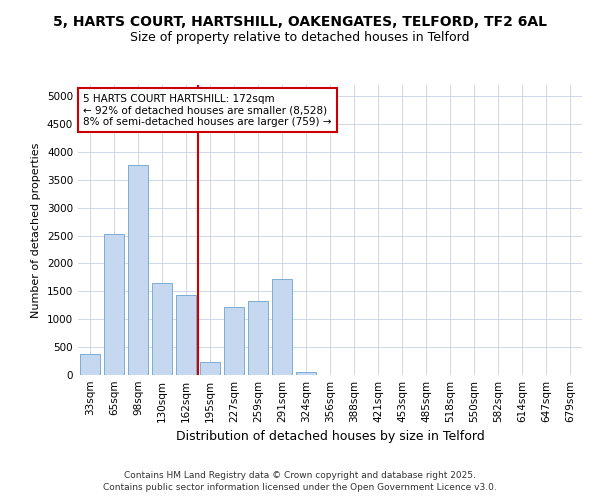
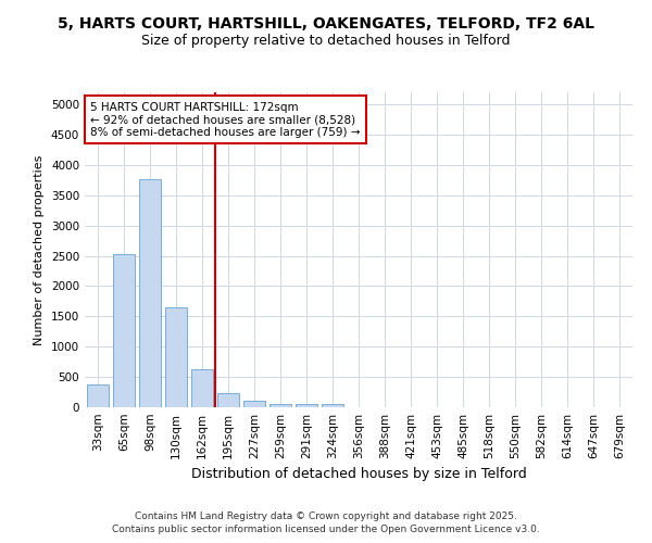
162sqm: 1440 -> 620
227sqm: 1220 -> 100
259sqm: 1320 -> 60
291sqm: 1720 -> 50
